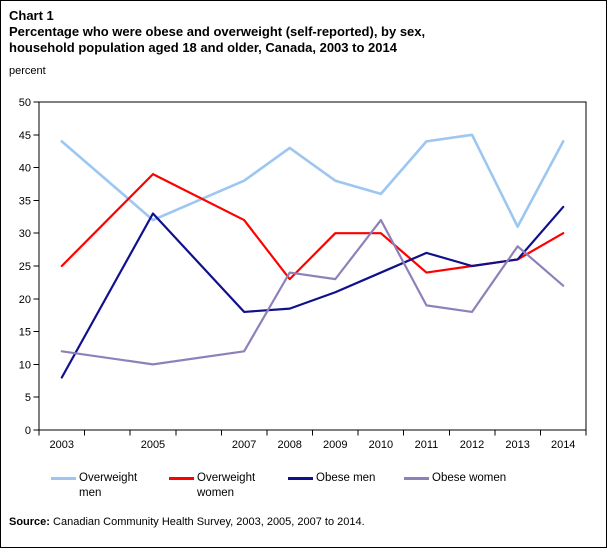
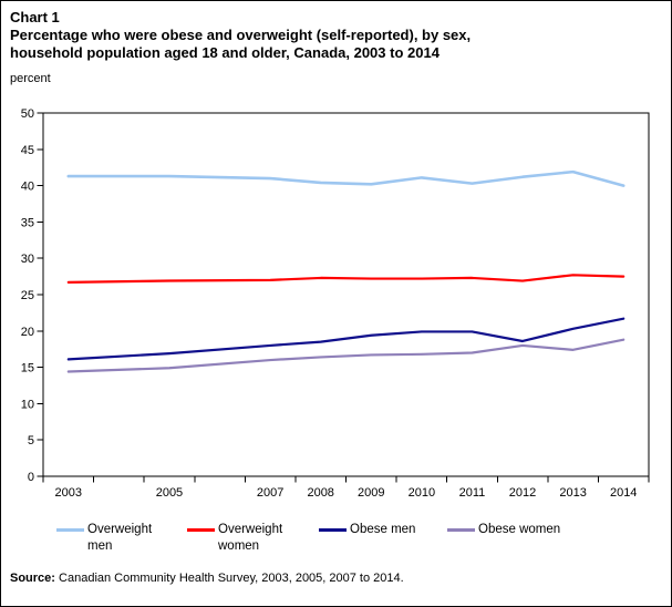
Overweight men/2003: 44 -> 41
Overweight women/2003: 25 -> 27
Obese men/2003: 8 -> 16
Obese women/2003: 12 -> 14
Overweight men/2005: 32 -> 41
Overweight women/2005: 39 -> 27
Obese men/2005: 33 -> 17
Obese women/2005: 10 -> 15
Overweight men/2007: 38 -> 41
Overweight women/2007: 32 -> 27
Obese women/2007: 12 -> 16
Overweight men/2008: 43 -> 40
Overweight women/2008: 23 -> 27
Obese women/2008: 24 -> 16
Overweight men/2009: 38 -> 40
Overweight women/2009: 30 -> 27
Obese men/2009: 21 -> 19
Obese women/2009: 23 -> 17
Overweight men/2010: 36 -> 41
Overweight women/2010: 30 -> 27
Obese men/2010: 24 -> 20
Obese women/2010: 32 -> 17
Overweight men/2011: 44 -> 40
Overweight women/2011: 24 -> 27
Obese men/2011: 27 -> 20
Obese women/2011: 19 -> 17
Overweight men/2012: 45 -> 41
Overweight women/2012: 25 -> 27
Obese men/2012: 25 -> 19
Overweight men/2013: 31 -> 42
Overweight women/2013: 26 -> 28
Obese men/2013: 26 -> 20
Obese women/2013: 28 -> 17
Overweight men/2014: 44 -> 40
Overweight women/2014: 30 -> 28
Obese men/2014: 34 -> 22
Obese women/2014: 22 -> 19
